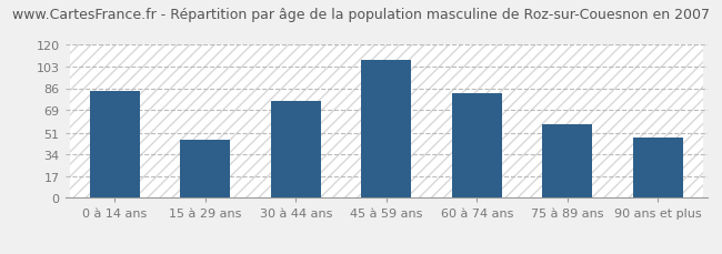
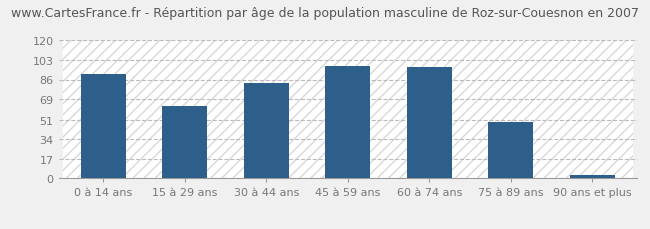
0 à 14 ans: 84 -> 91
15 à 29 ans: 46 -> 63
30 à 44 ans: 76 -> 83
45 à 59 ans: 108 -> 98
60 à 74 ans: 82 -> 97
75 à 89 ans: 58 -> 49
90 ans et plus: 47 -> 3
